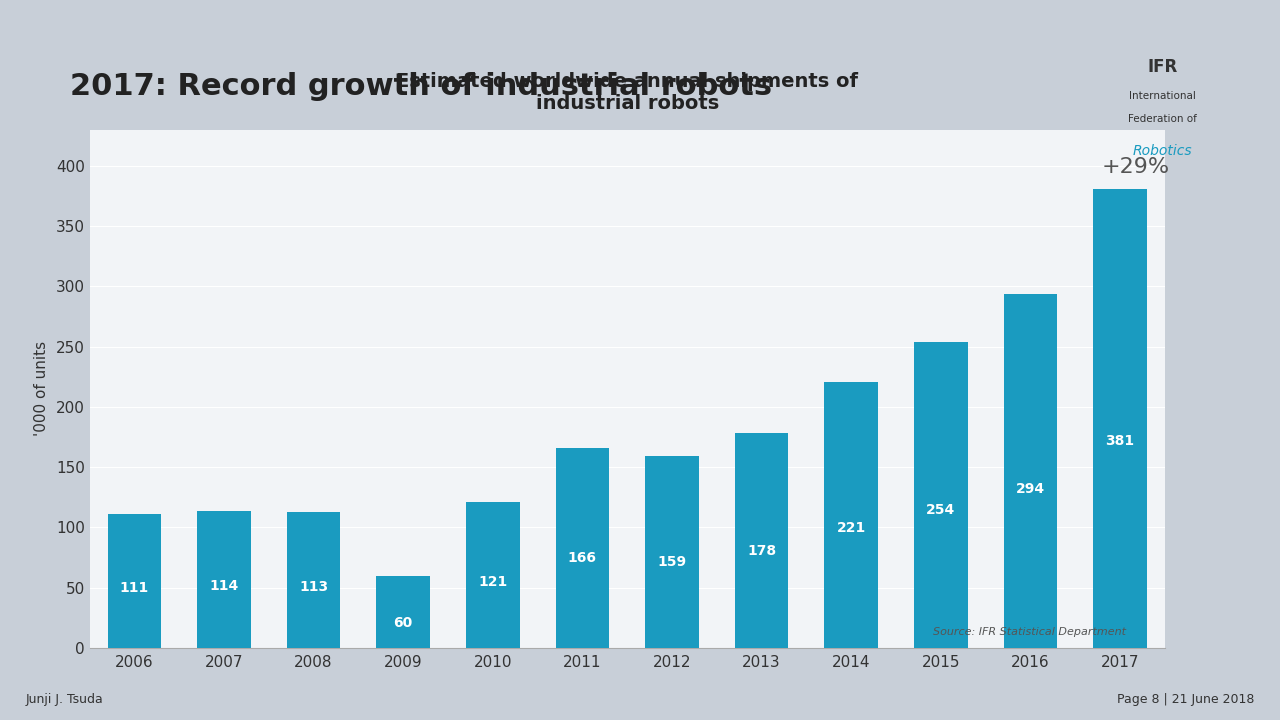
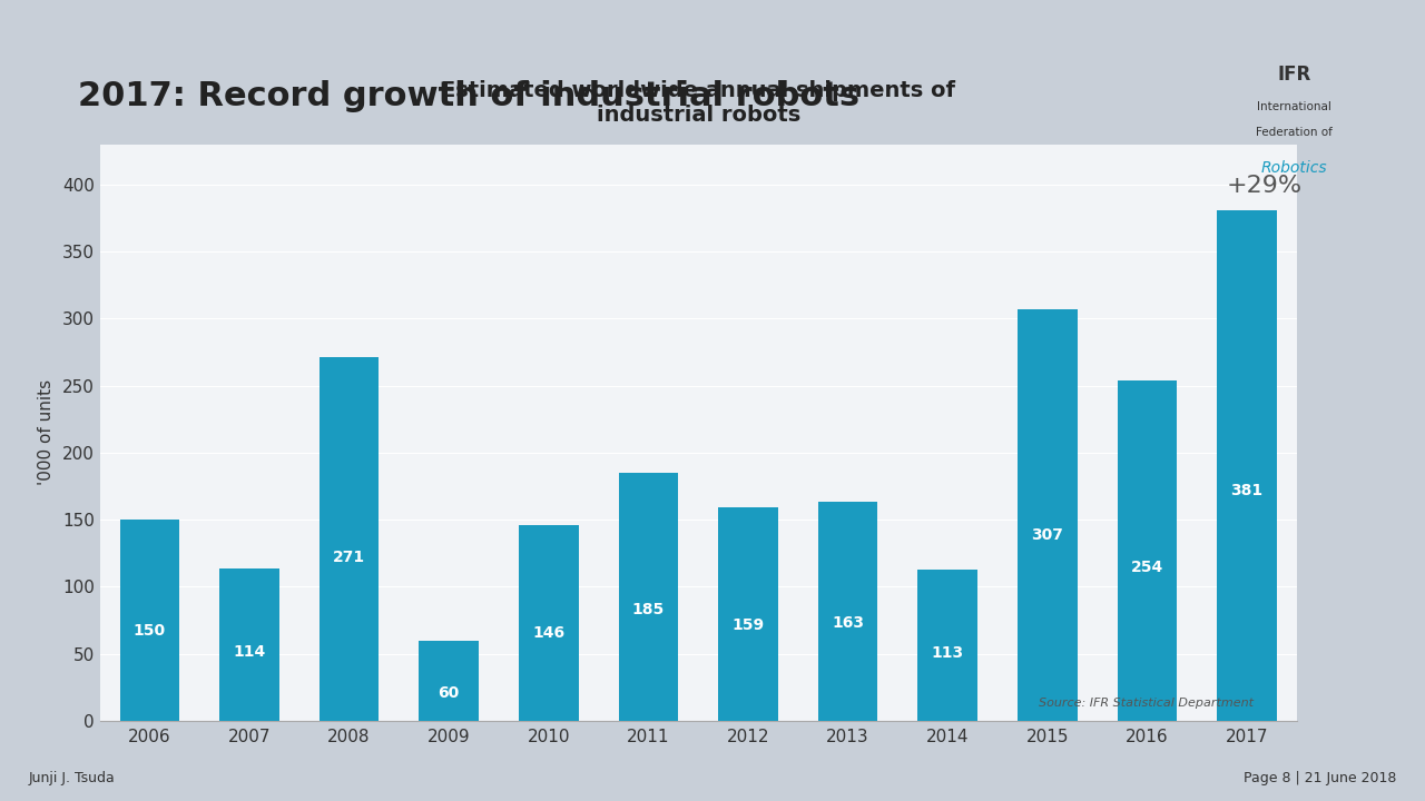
2006: 111 -> 150
2008: 113 -> 271
2010: 121 -> 146
2011: 166 -> 185
2013: 178 -> 163
2014: 221 -> 113
2015: 254 -> 307
2016: 294 -> 254
